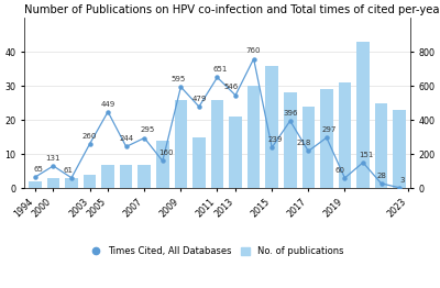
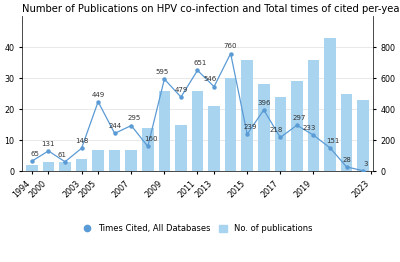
Times Cited, All Databases/2003: 260 -> 150
No. of publications/2019: 31 -> 36
Times Cited, All Databases/2019: 60 -> 230
